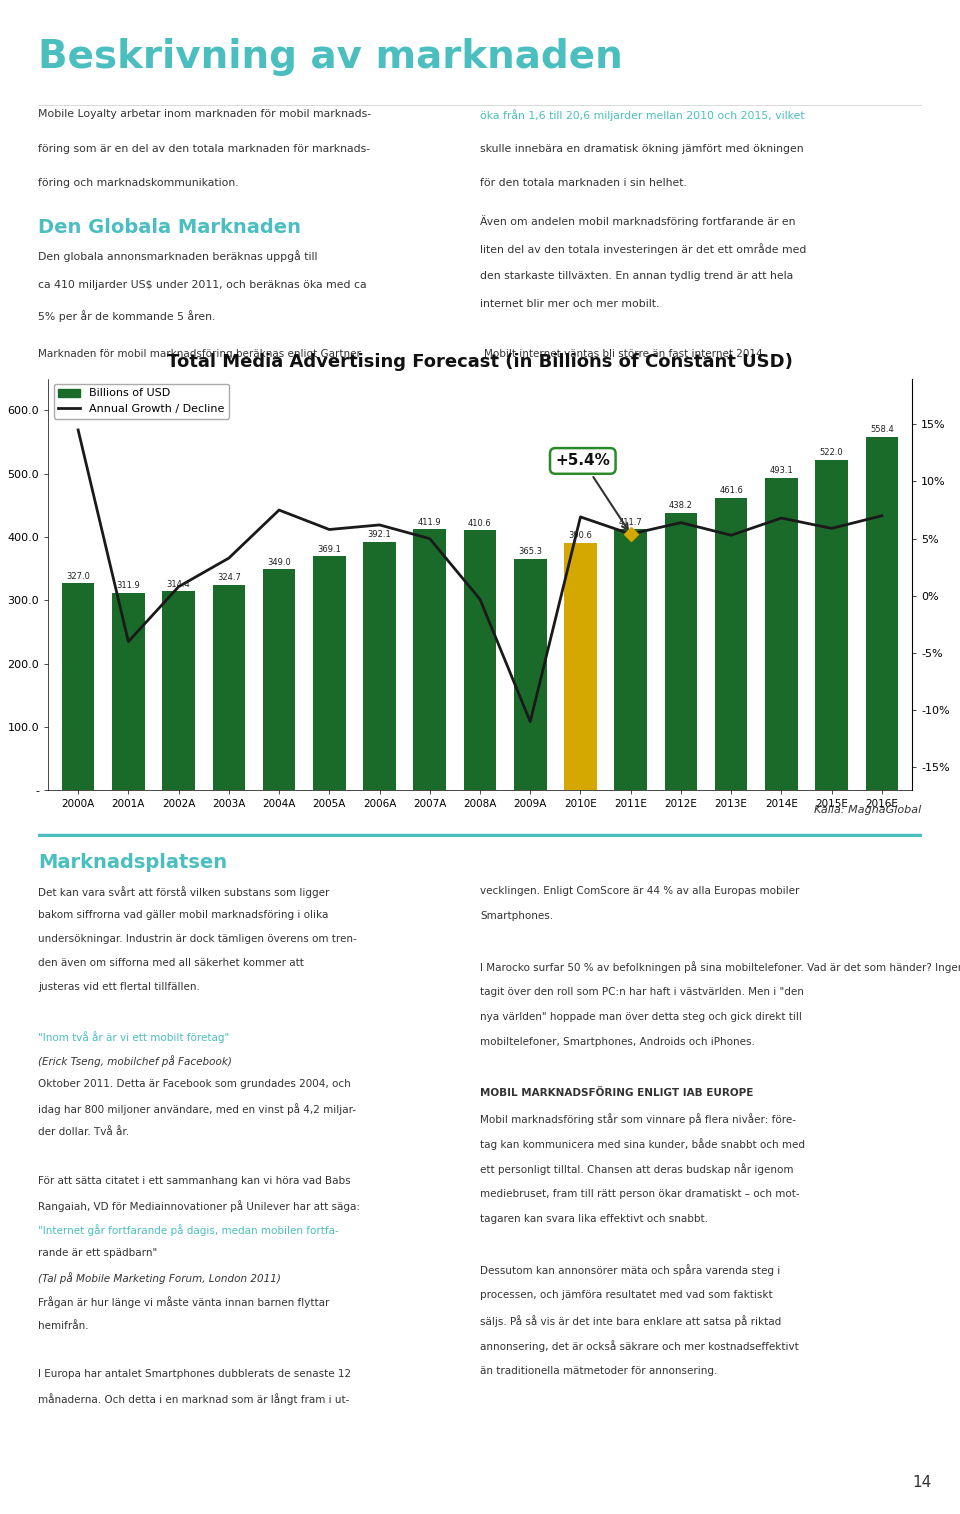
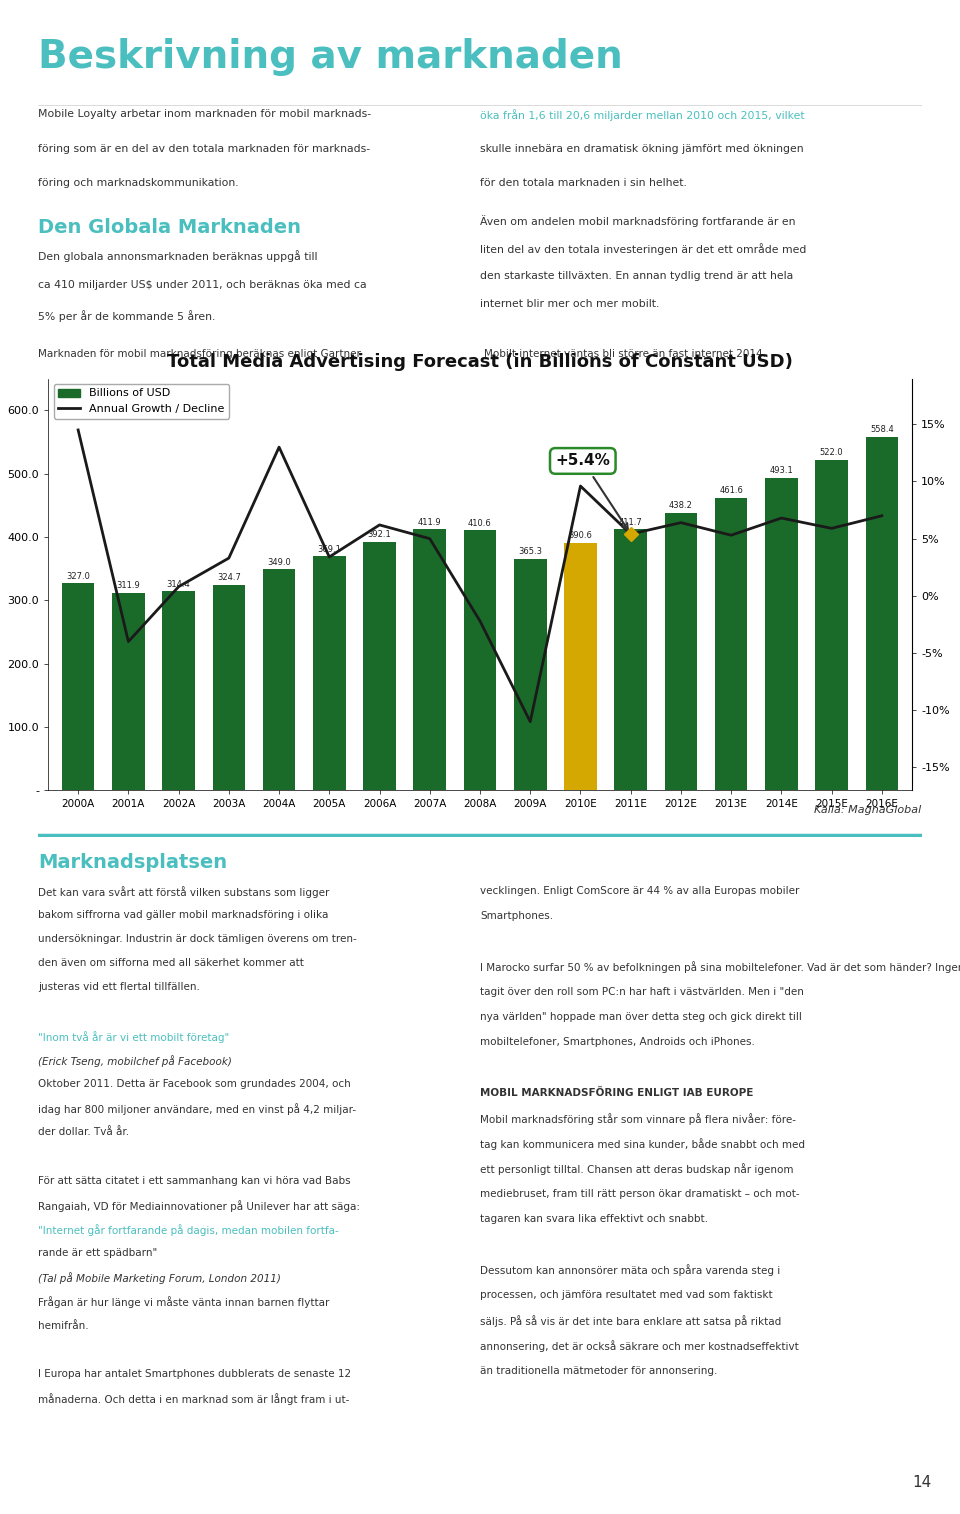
Annual Growth / Decline/2004A: 7.5% -> 13.0%
Annual Growth / Decline/2005A: 5.8% -> 3.4%
Annual Growth / Decline/2008A: -0.3% -> -2.2%
Annual Growth / Decline/2010E: 6.9% -> 9.6%
